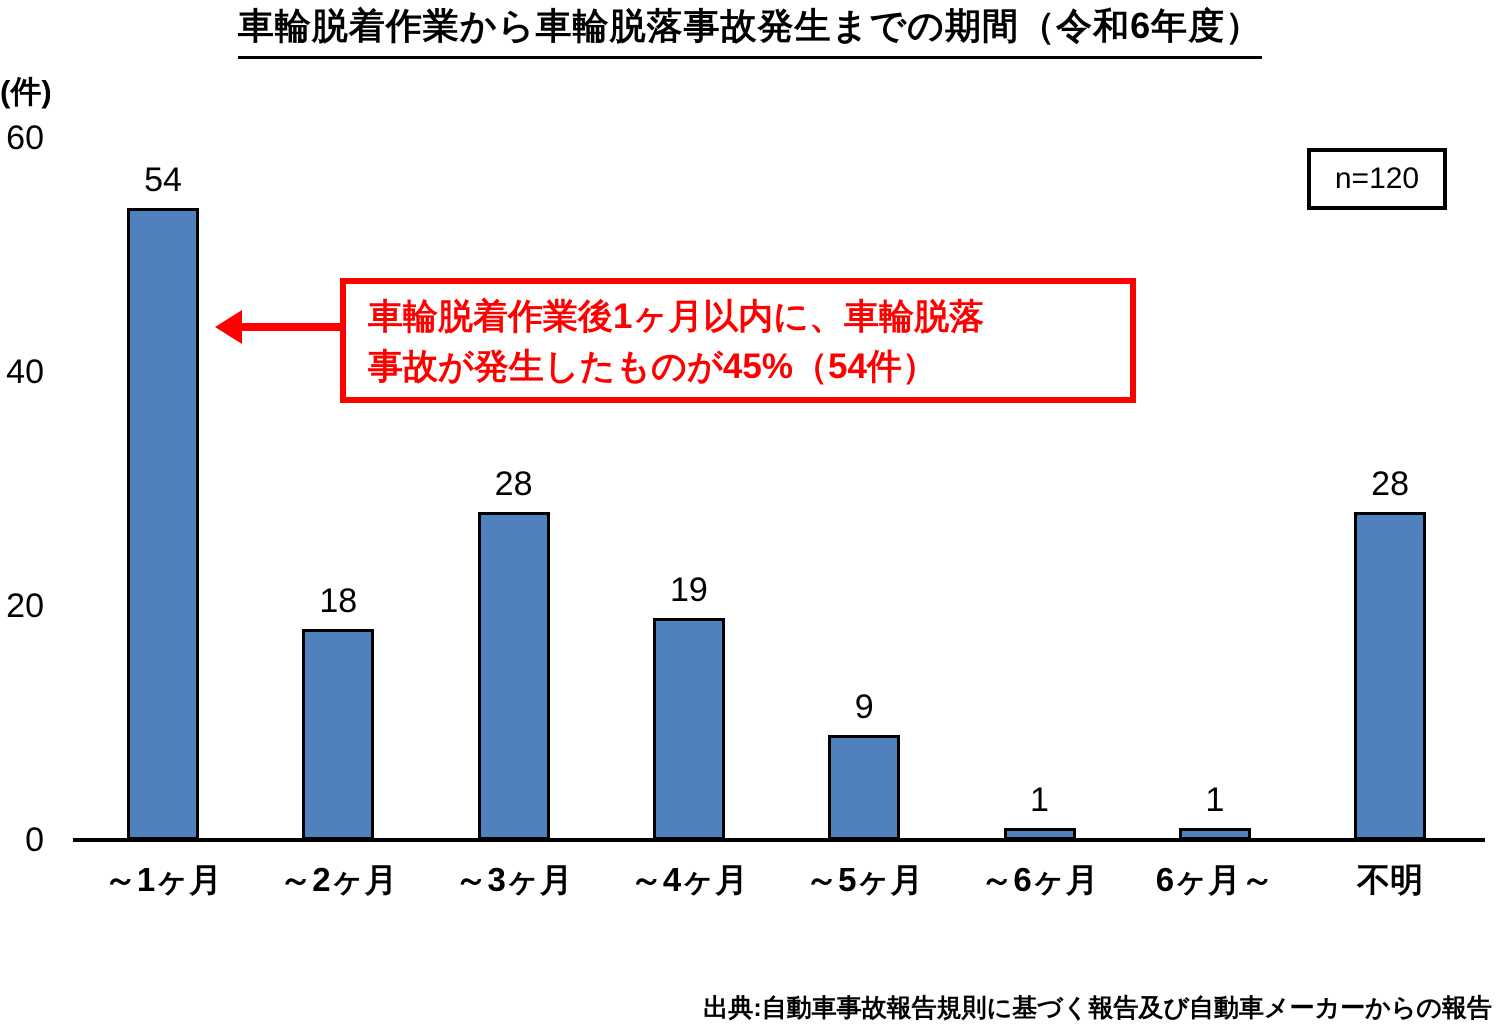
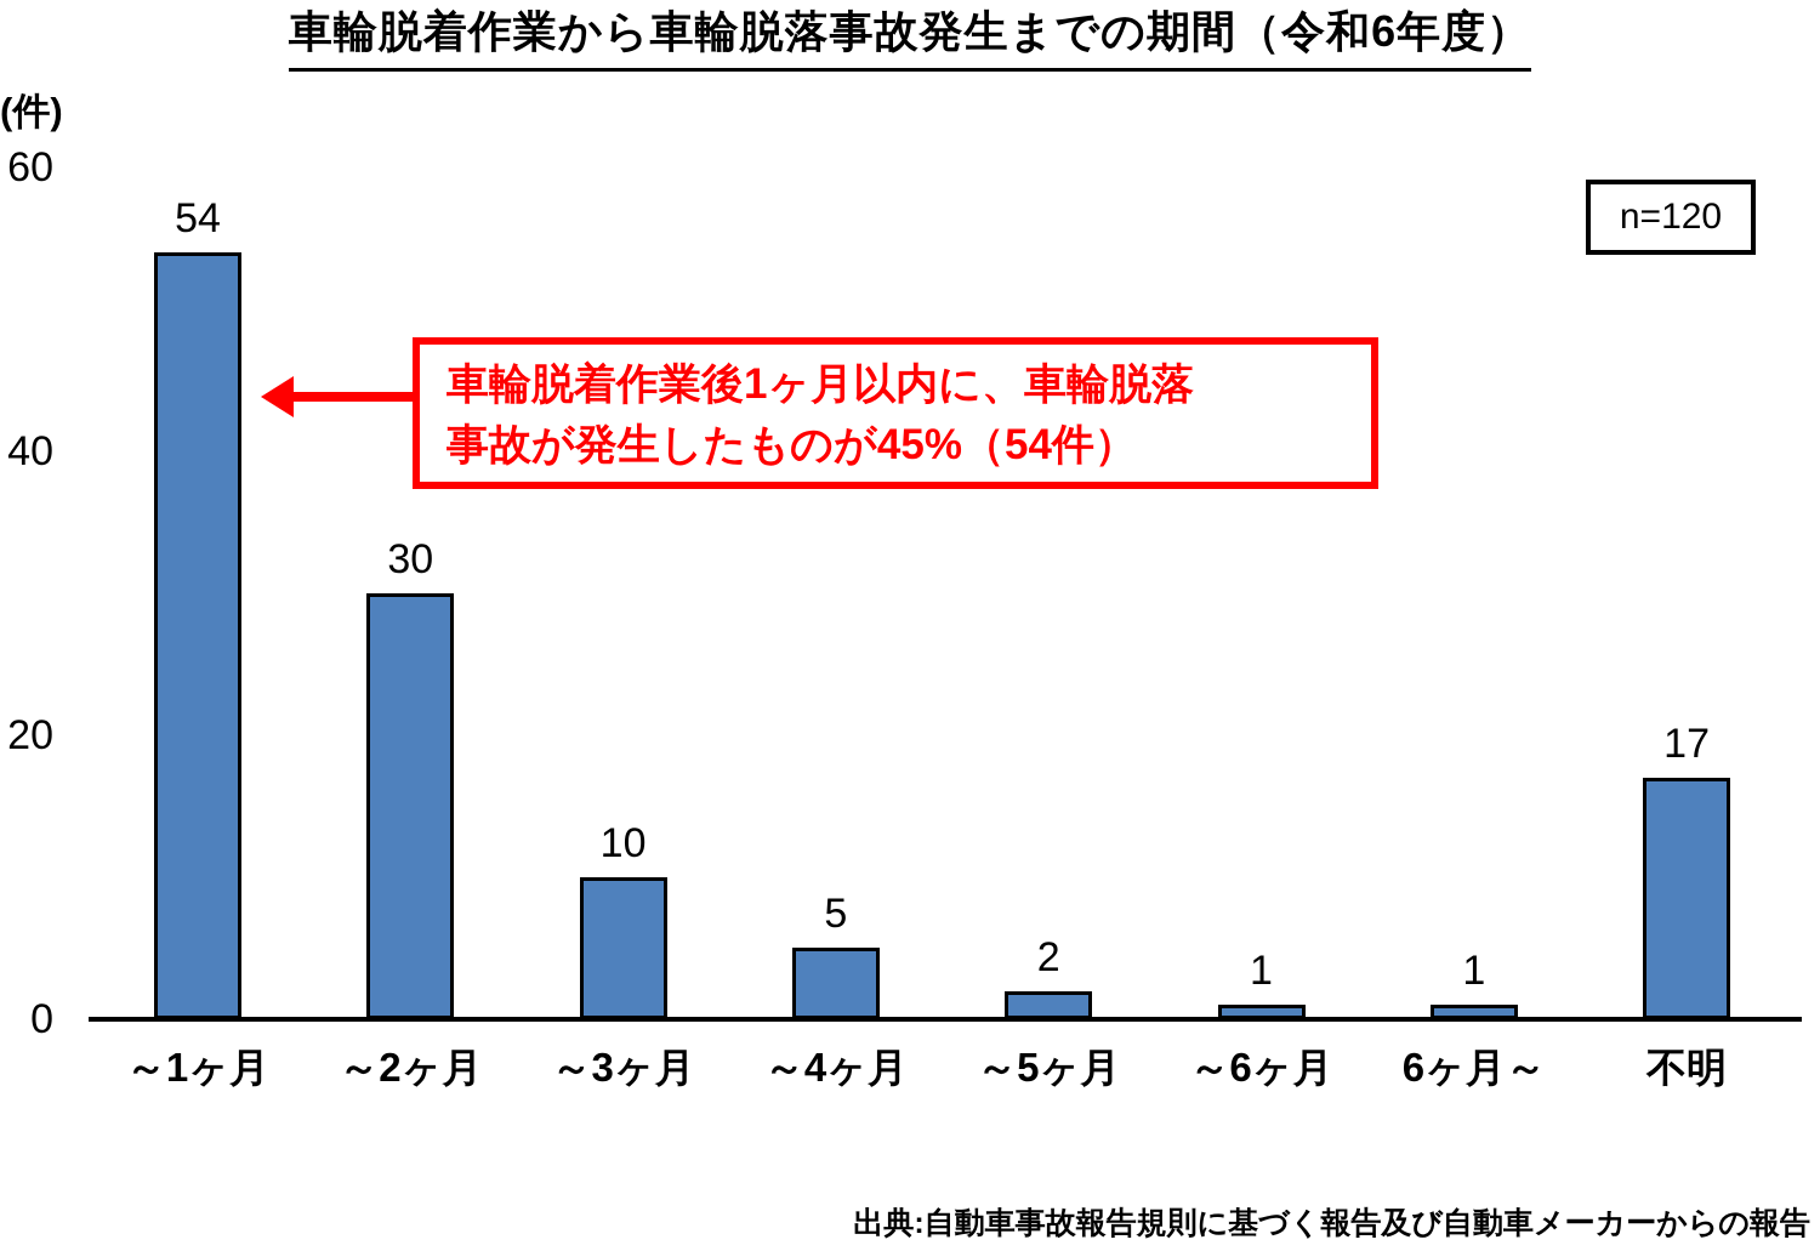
～2ヶ月: 18 -> 30
～3ヶ月: 28 -> 10
～4ヶ月: 19 -> 5
～5ヶ月: 9 -> 2
不明: 28 -> 17
